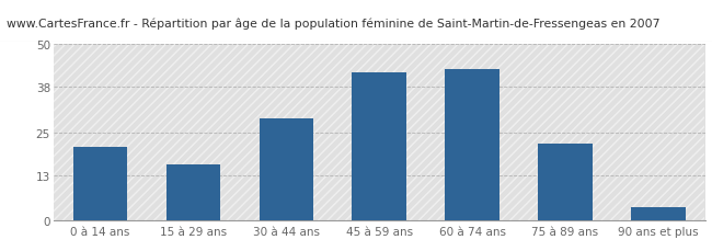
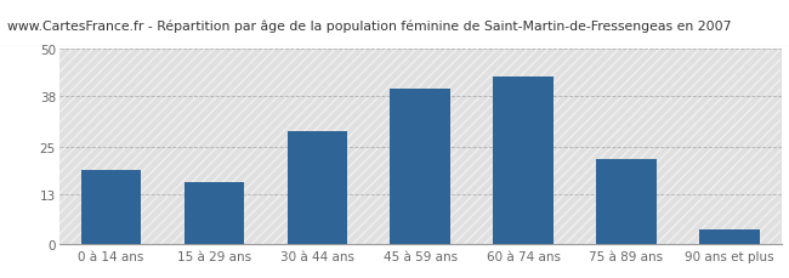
0 à 14 ans: 21 -> 19
45 à 59 ans: 42 -> 40
